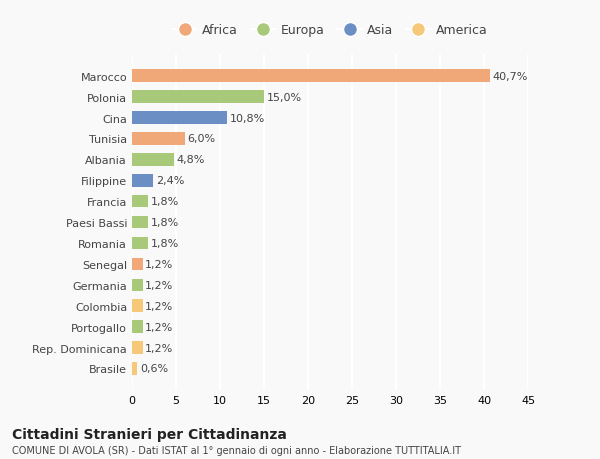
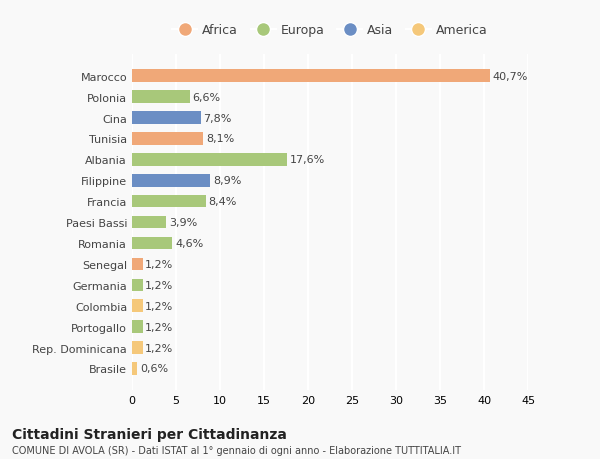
Polonia: 15,0% -> 6,6%
Cina: 10,8% -> 7,8%
Tunisia: 6,0% -> 8,1%
Albania: 4,8% -> 17,6%
Filippine: 2,4% -> 8,9%
Francia: 1,8% -> 8,4%
Paesi Bassi: 1,8% -> 3,9%
Romania: 1,8% -> 4,6%
